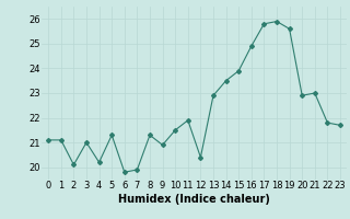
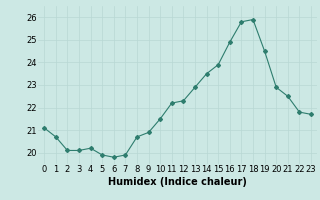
1: 21.1 -> 20.7
3: 21.0 -> 20.1
5: 21.3 -> 19.9
8: 21.3 -> 20.7
11: 21.9 -> 22.2
12: 20.4 -> 22.3
19: 25.6 -> 24.5
21: 23.0 -> 22.5
